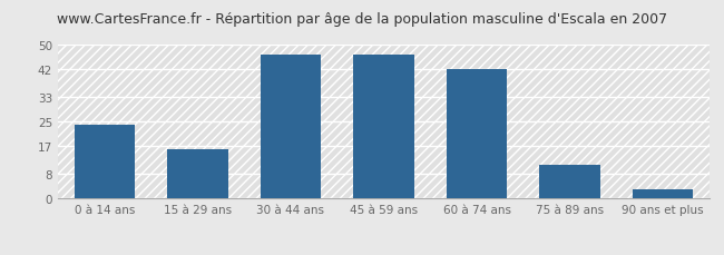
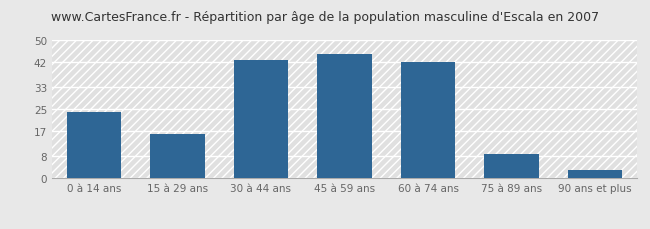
30 à 44 ans: 47 -> 43
45 à 59 ans: 47 -> 45
75 à 89 ans: 11 -> 9
